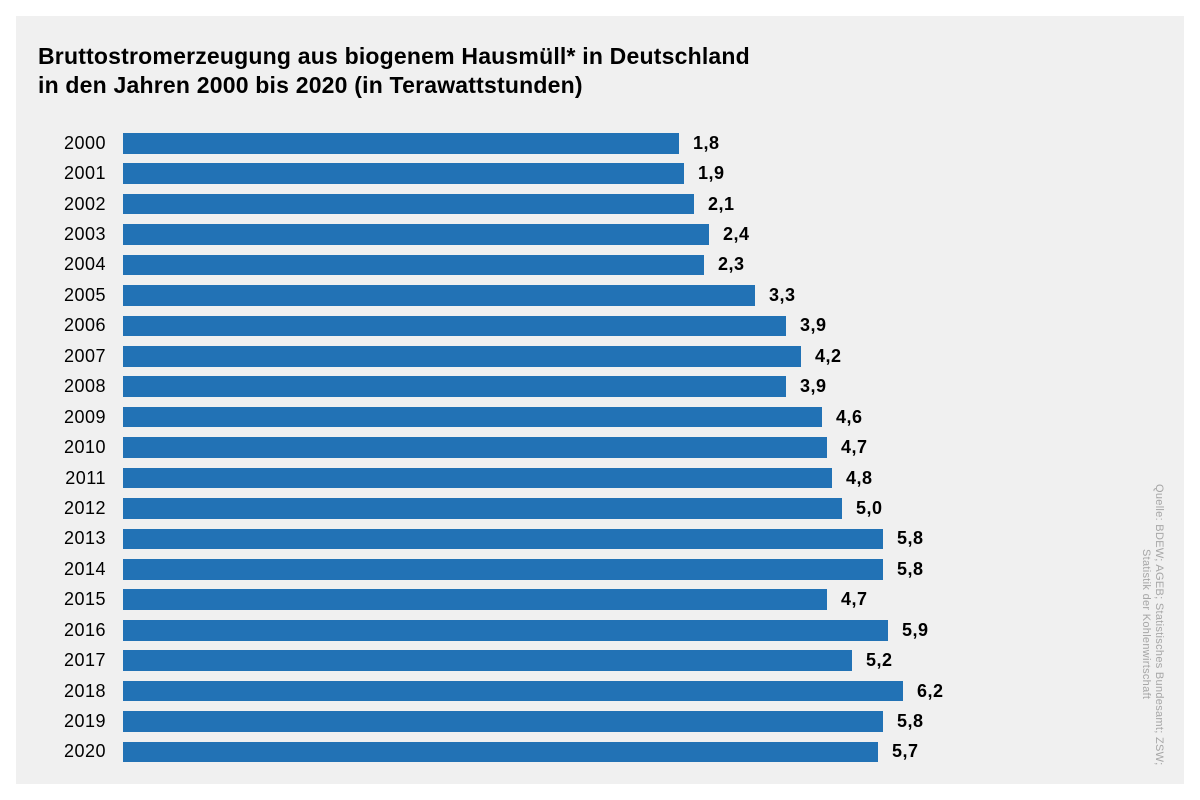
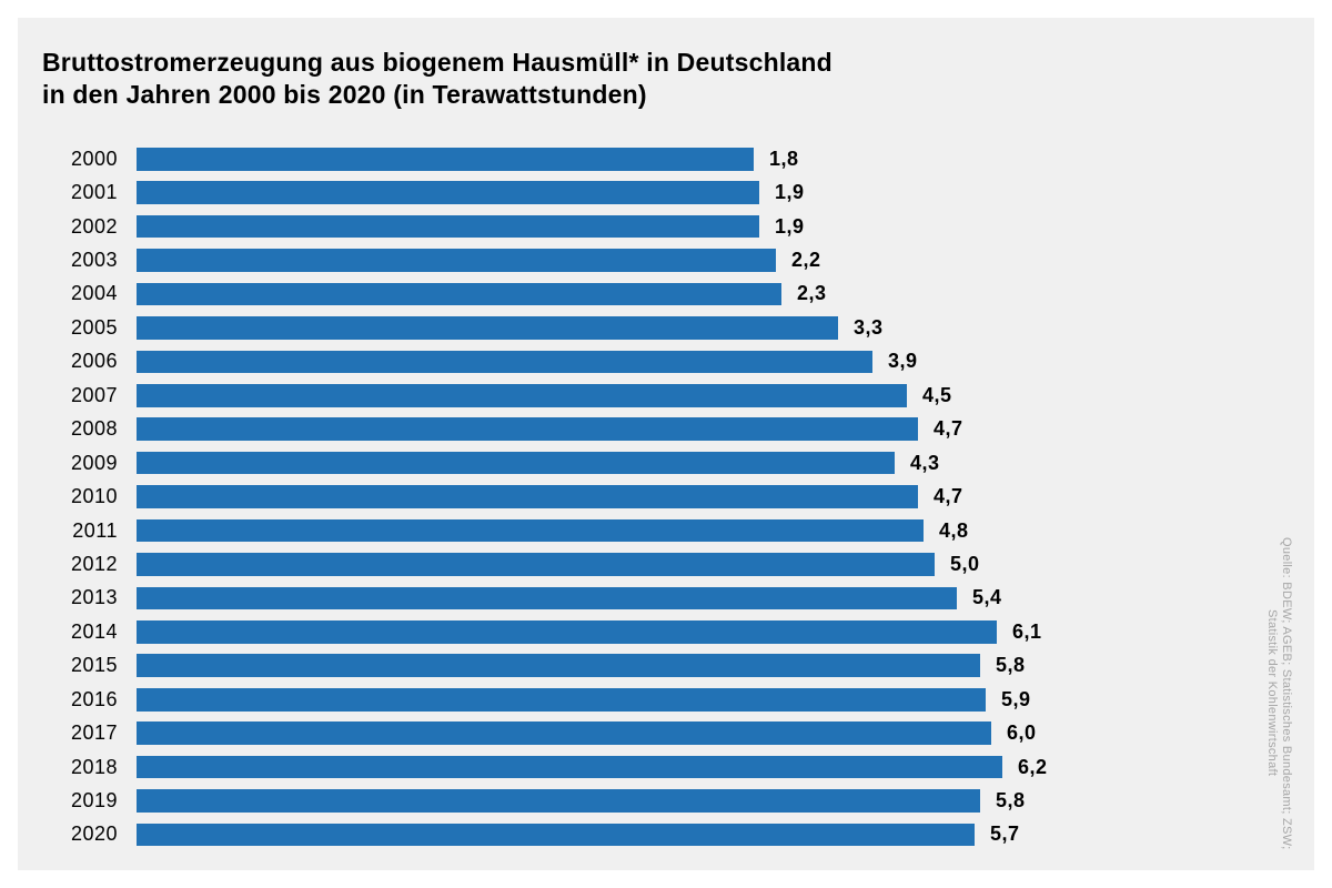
2002: 2,1 -> 1,9
2003: 2,4 -> 2,2
2007: 4,2 -> 4,5
2008: 3,9 -> 4,7
2009: 4,6 -> 4,3
2013: 5,8 -> 5,4
2014: 5,8 -> 6,1
2015: 4,7 -> 5,8
2017: 5,2 -> 6,0
